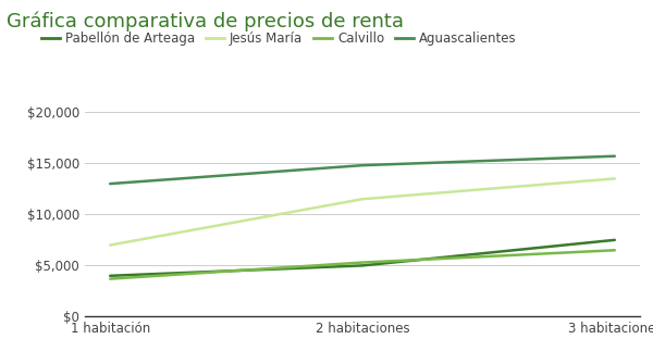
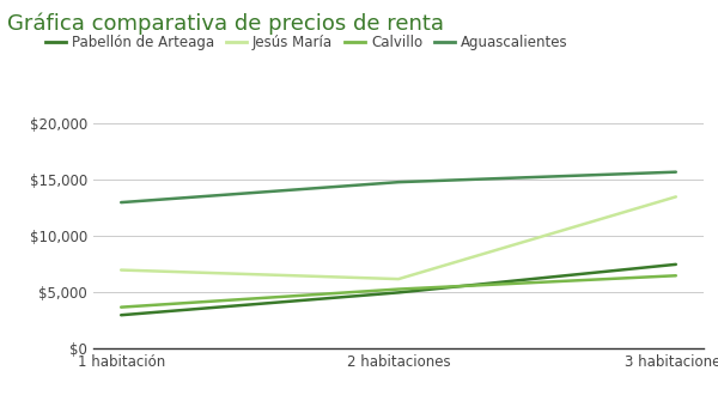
Pabellón de Arteaga/1 habitación: $4,000 -> $3,000
Jesús María/2 habitaciones: $11,500 -> $6,200
